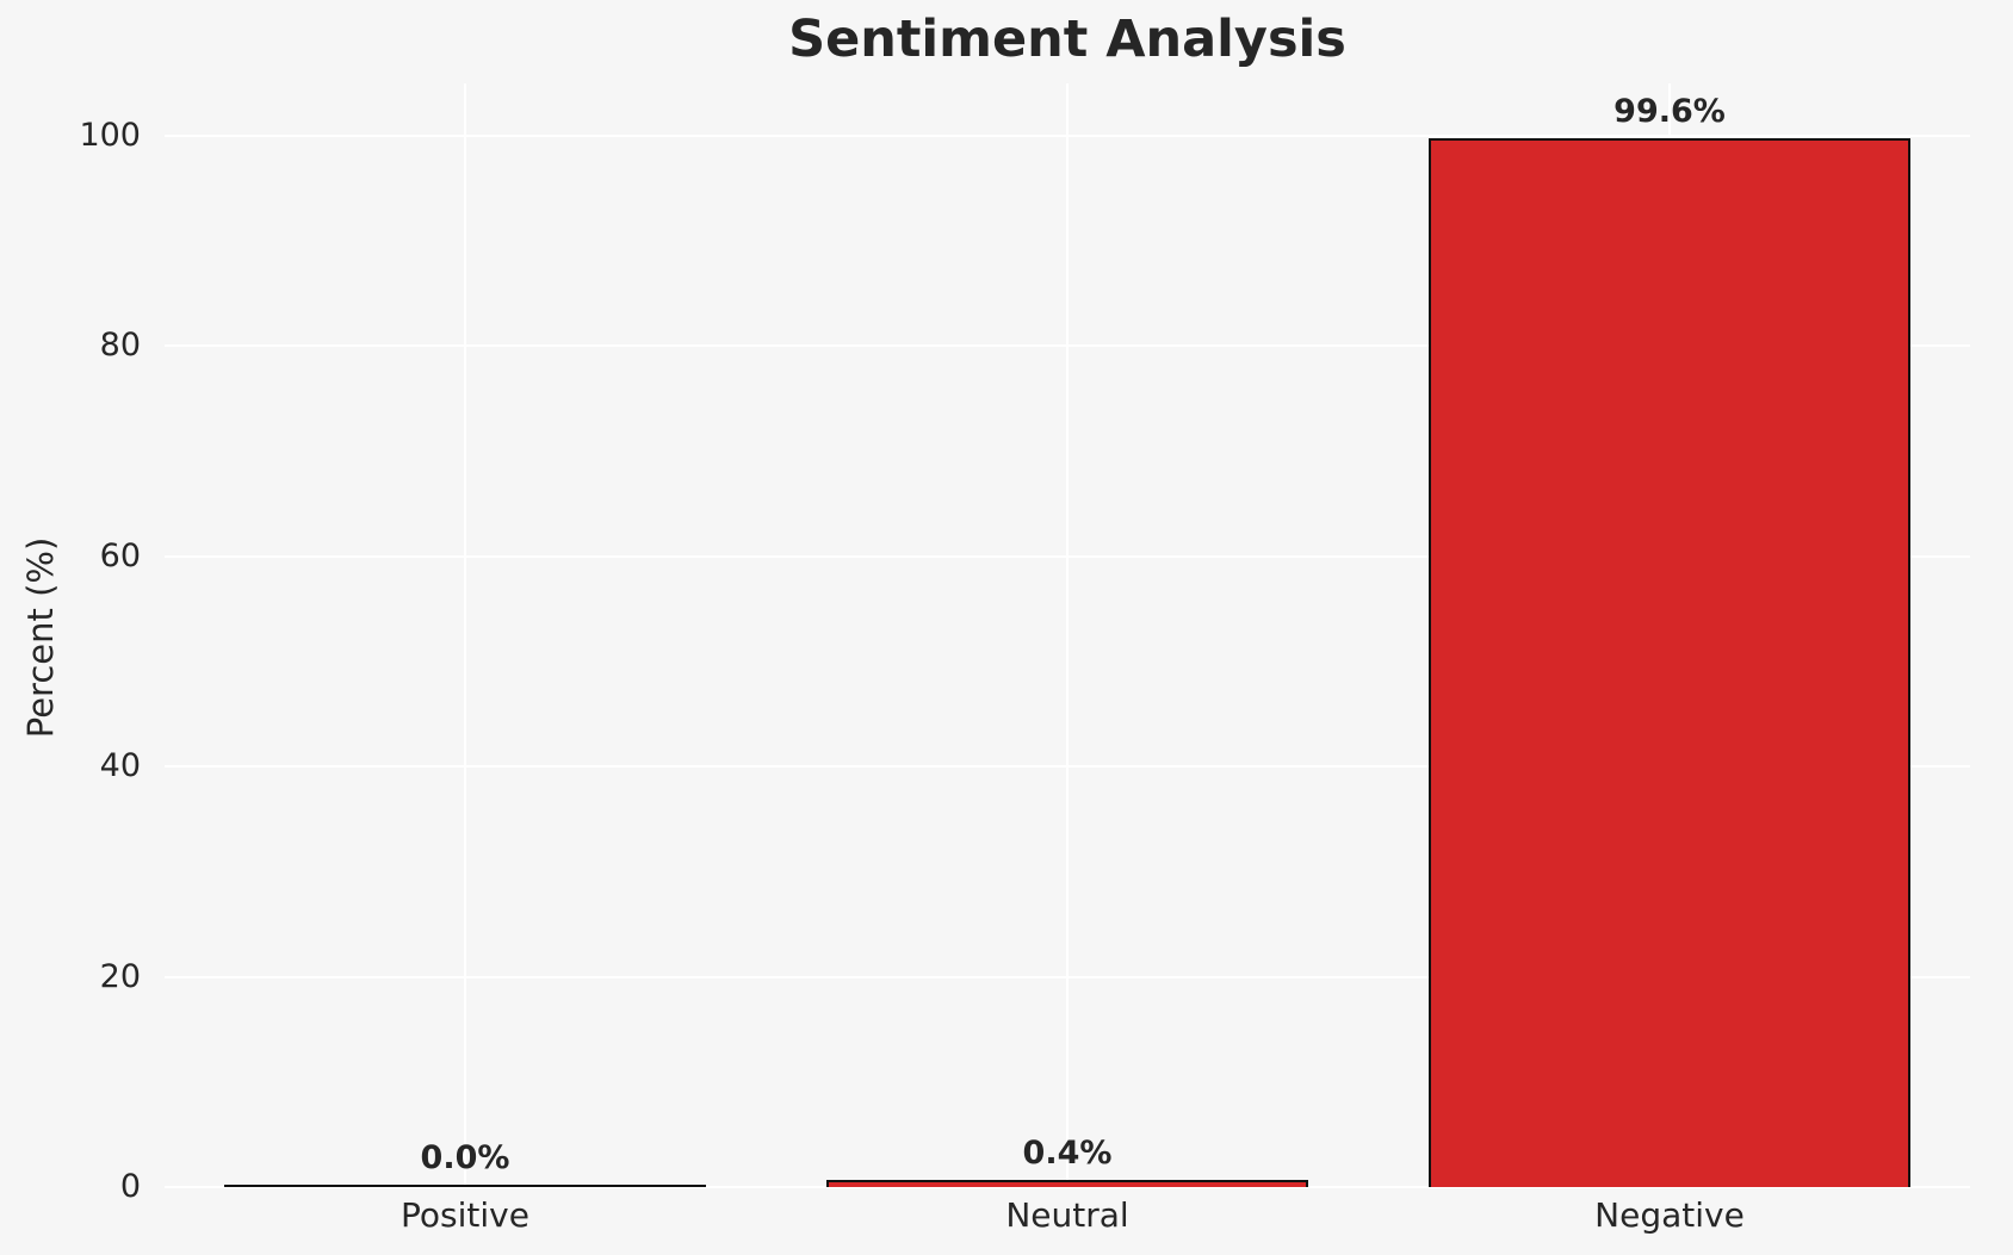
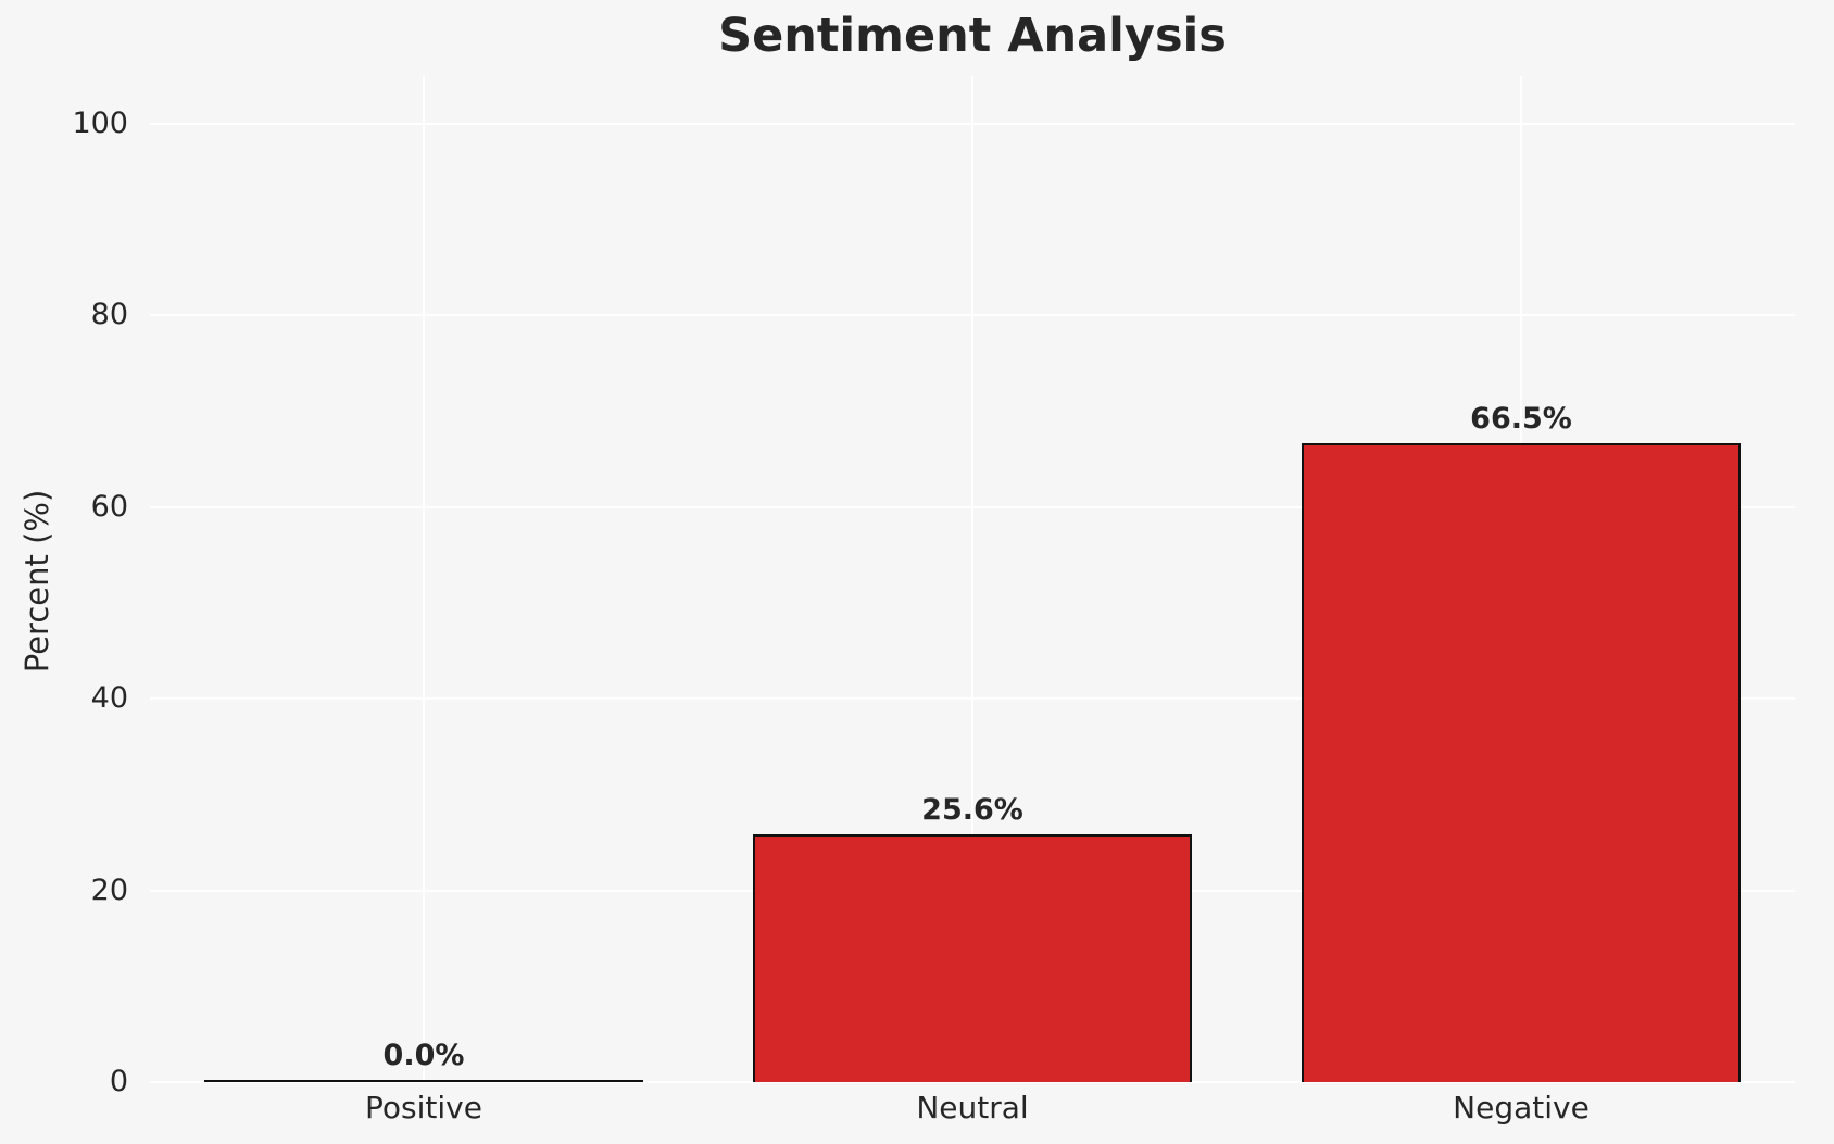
Neutral: 0.4% -> 25.6%
Negative: 99.6% -> 66.5%
